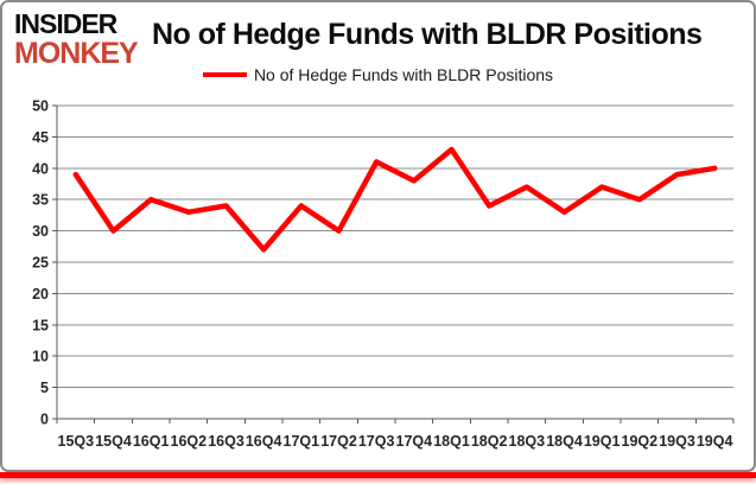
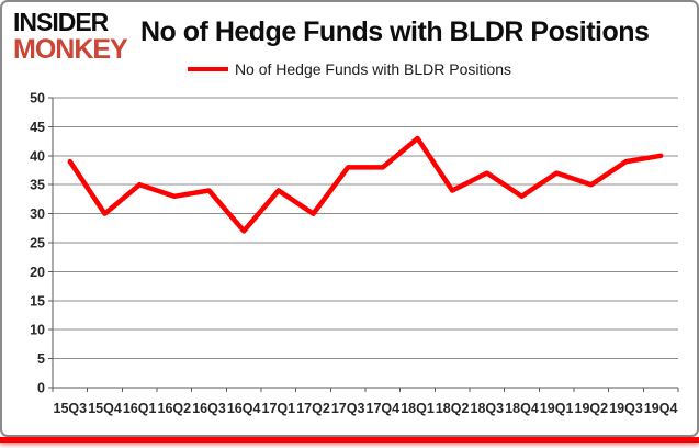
17Q3: 41 -> 38
